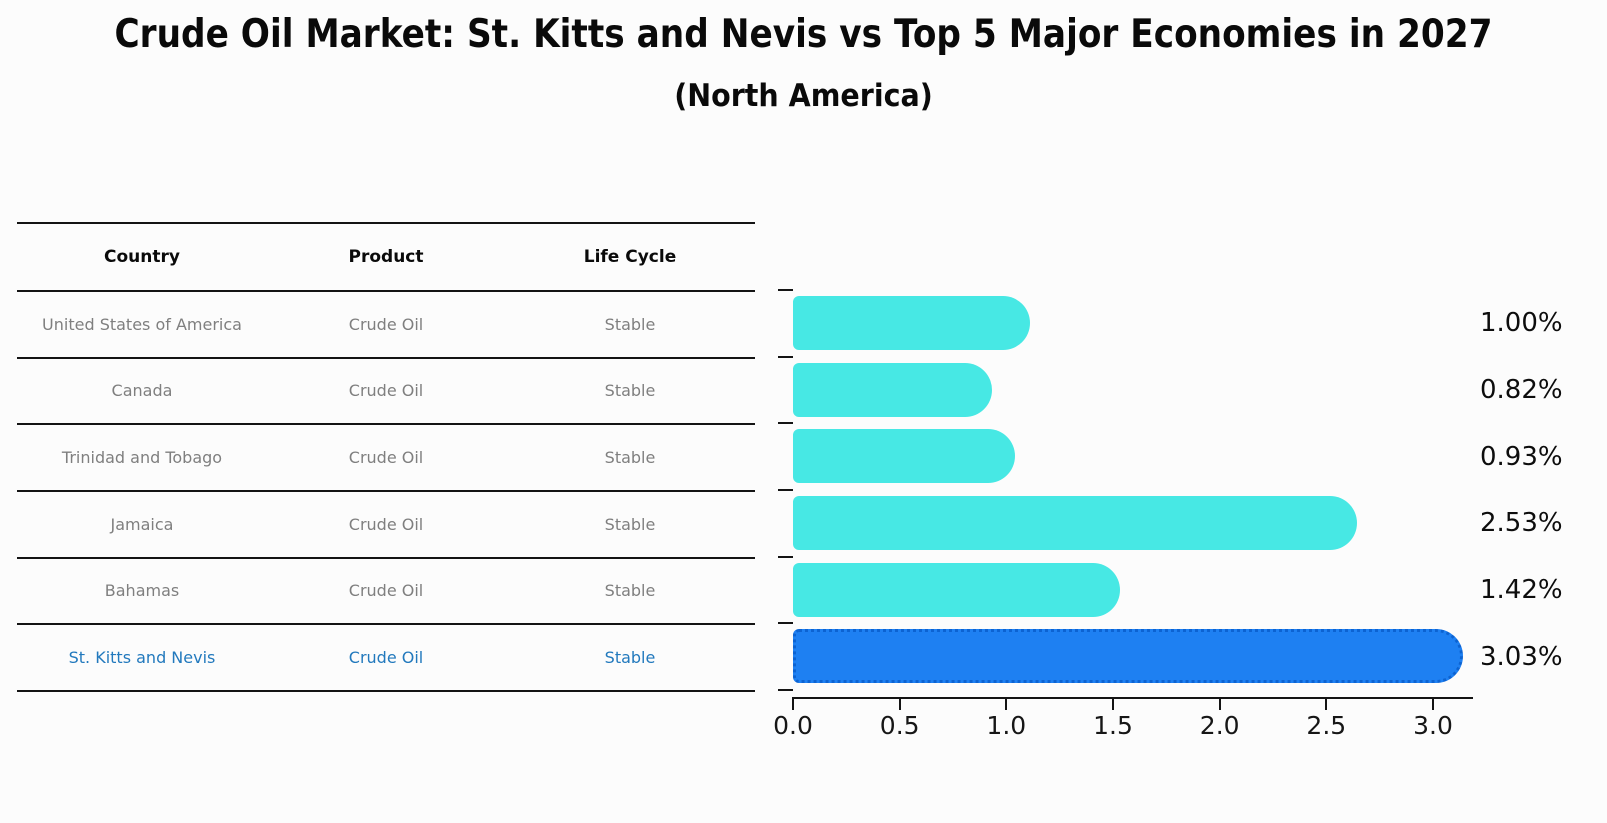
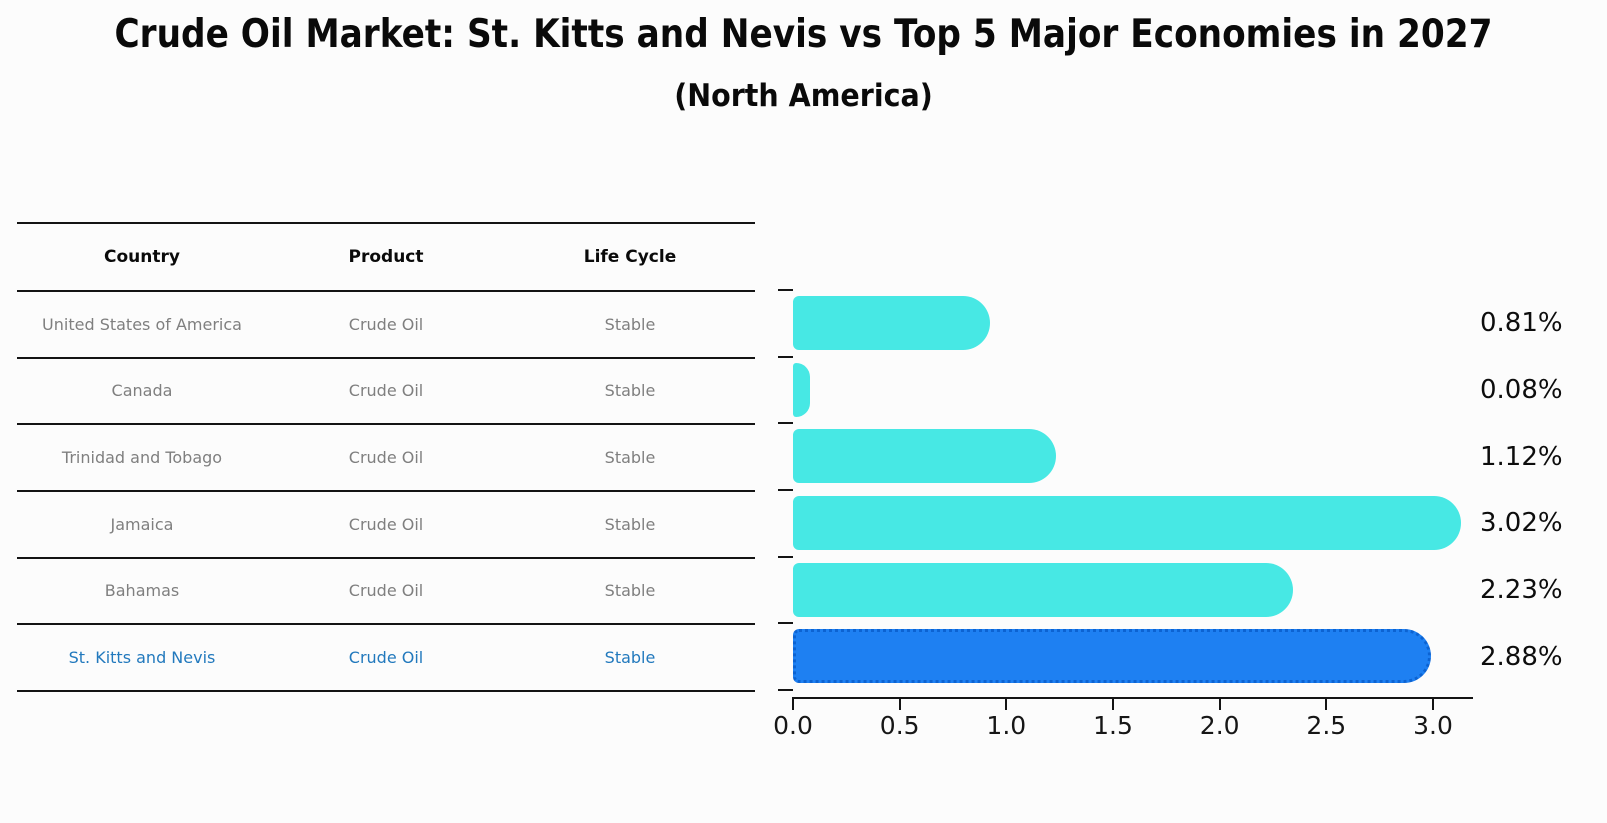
United States of America: 1.00% -> 0.81%
Canada: 0.82% -> 0.08%
Trinidad and Tobago: 0.93% -> 1.12%
Jamaica: 2.53% -> 3.02%
Bahamas: 1.42% -> 2.23%
St. Kitts and Nevis: 3.03% -> 2.88%
